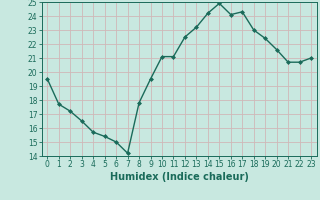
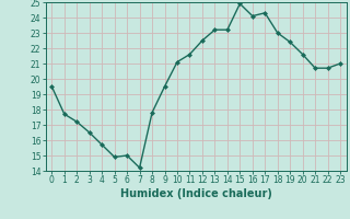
5: 15.4 -> 14.9
11: 21.1 -> 21.6
14: 24.2 -> 23.2
